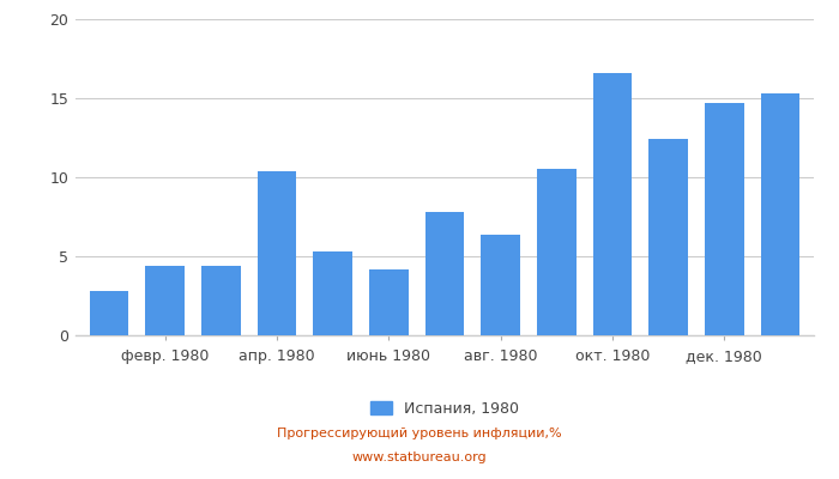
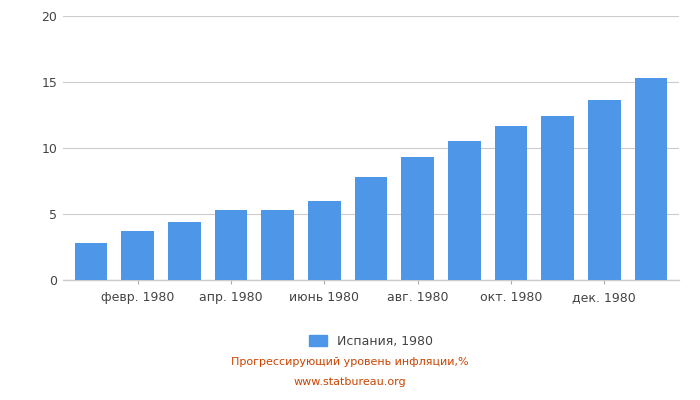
февр. 1980: 4.4 -> 3.7
апр. 1980: 10.4 -> 5.3
июнь 1980: 4.2 -> 6.0
авг. 1980: 6.4 -> 9.3
окт. 1980: 16.6 -> 11.7
дек. 1980: 14.7 -> 13.6
